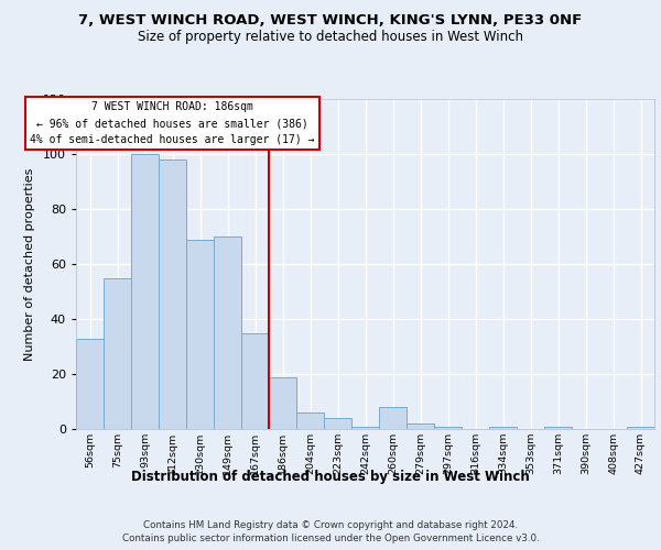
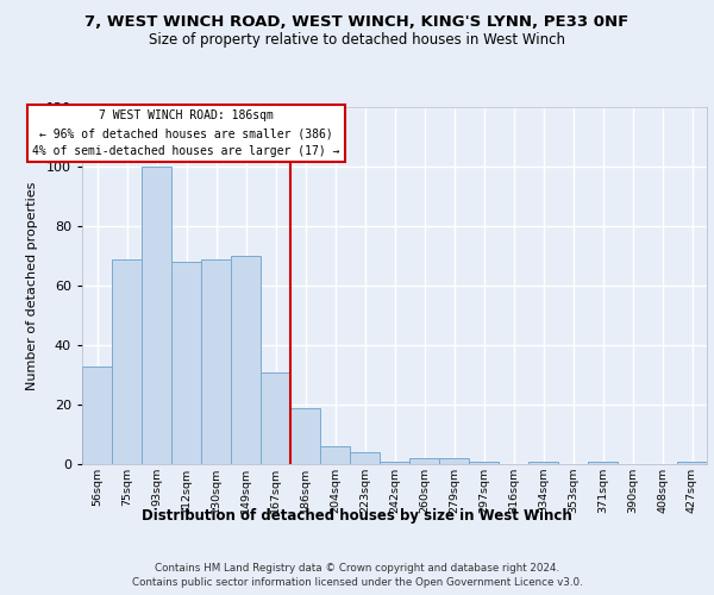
75sqm: 55 -> 69
112sqm: 98 -> 68
167sqm: 35 -> 31
260sqm: 8 -> 2
